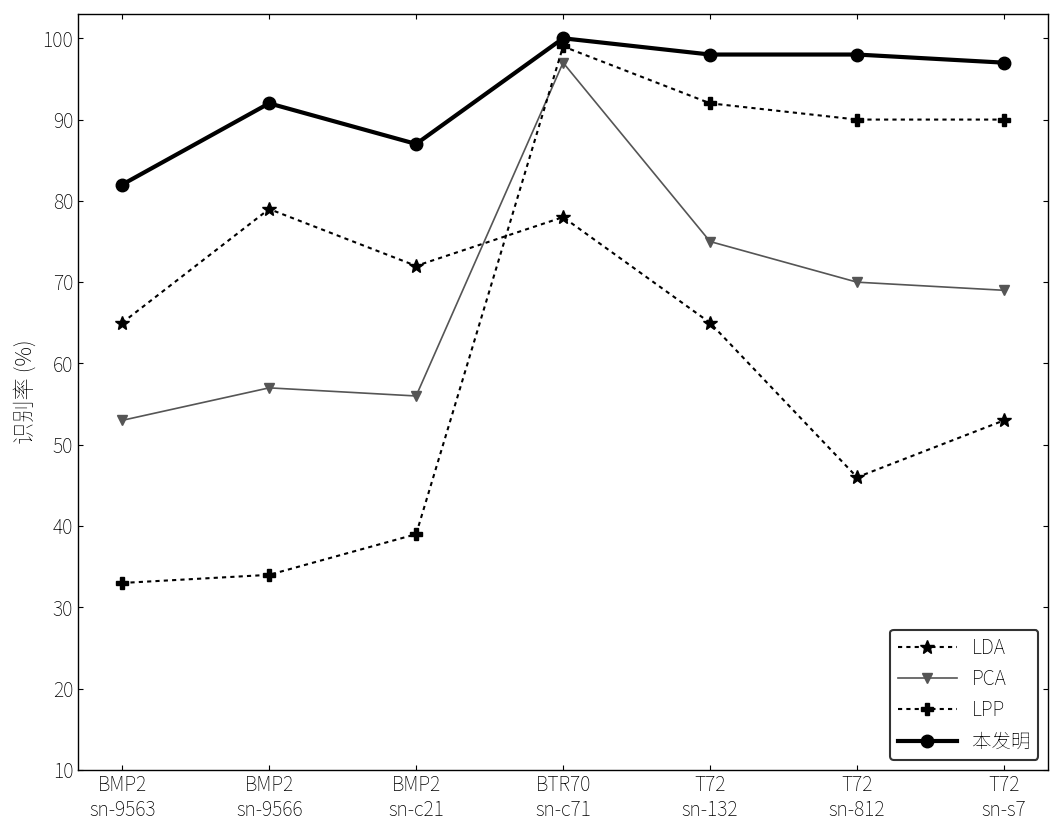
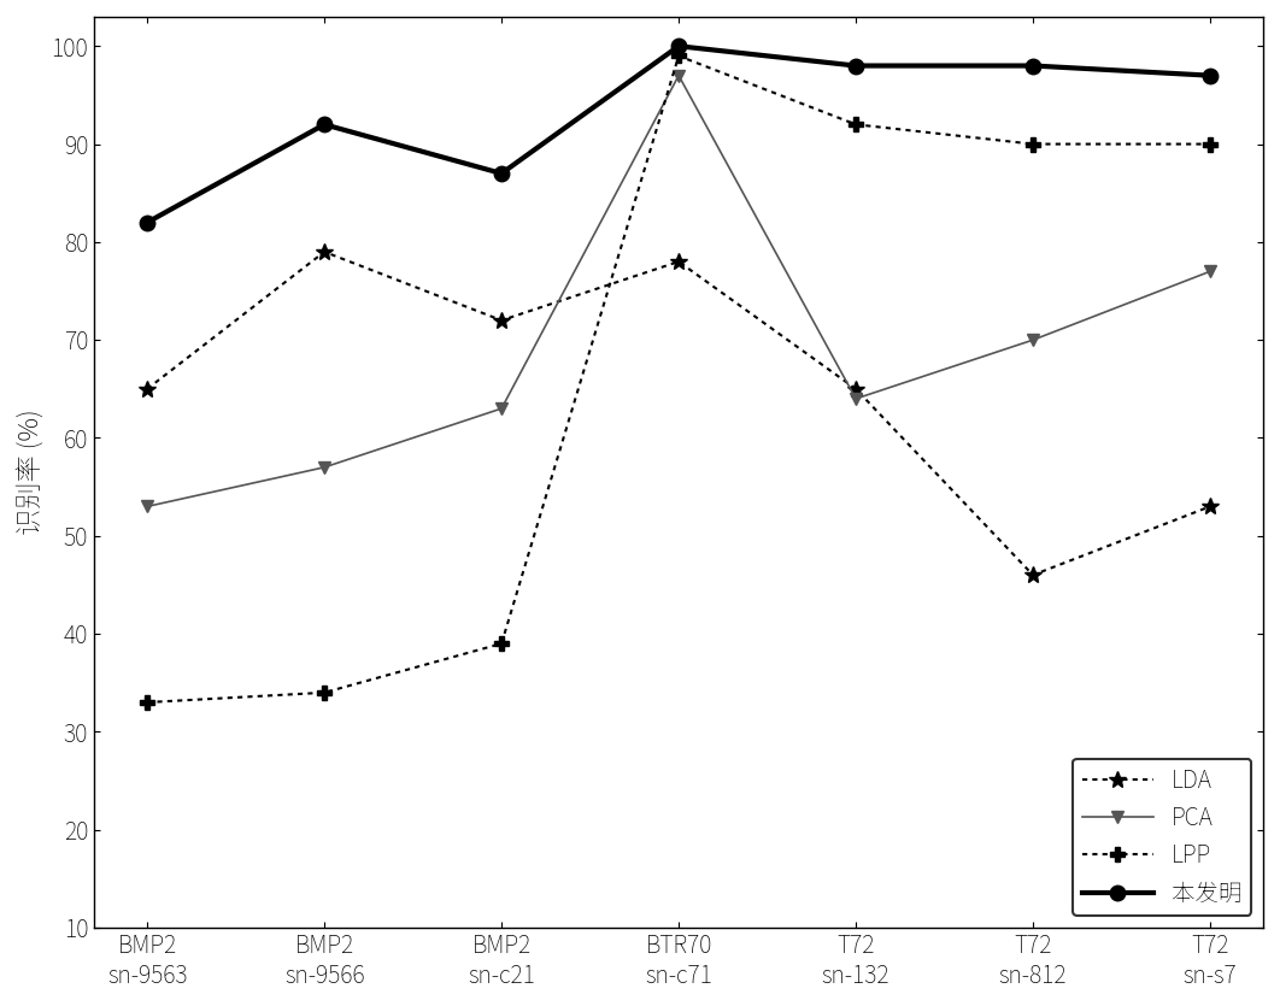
PCA/BMP2 sn-c21: 56 -> 63
PCA/T72 sn-132: 75 -> 64
PCA/T72 sn-s7: 69 -> 77
